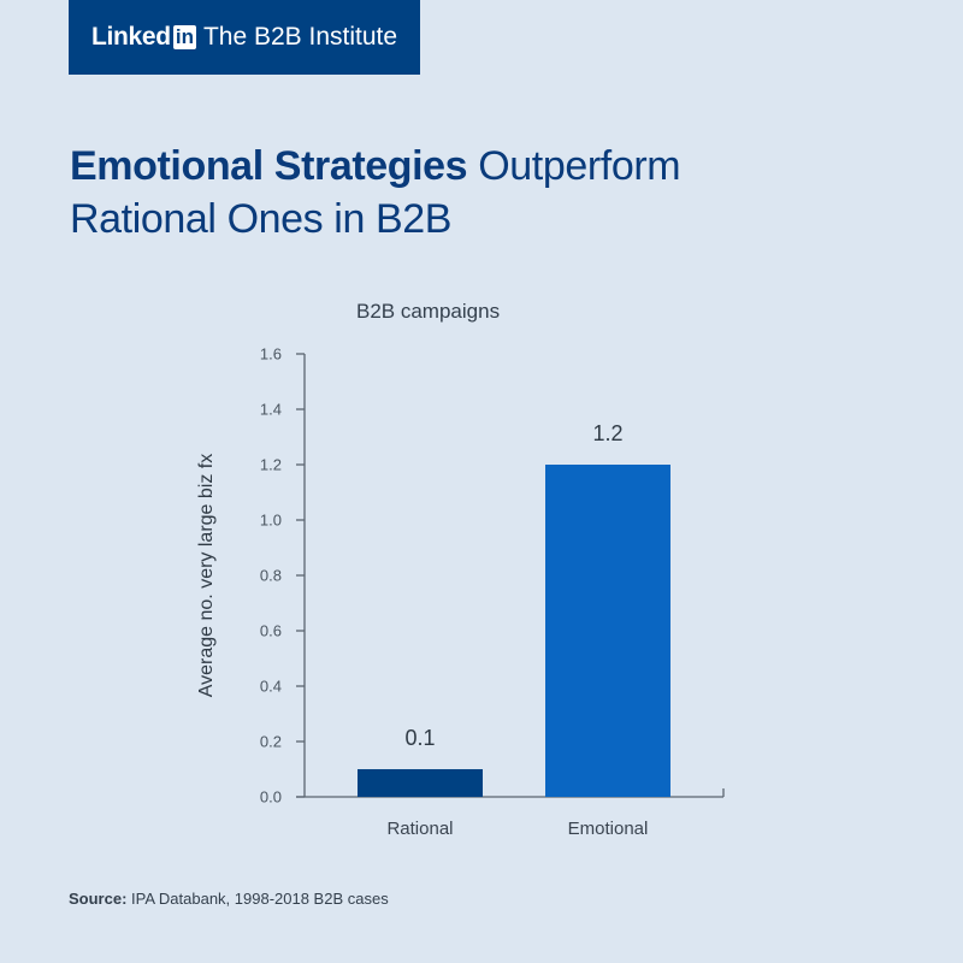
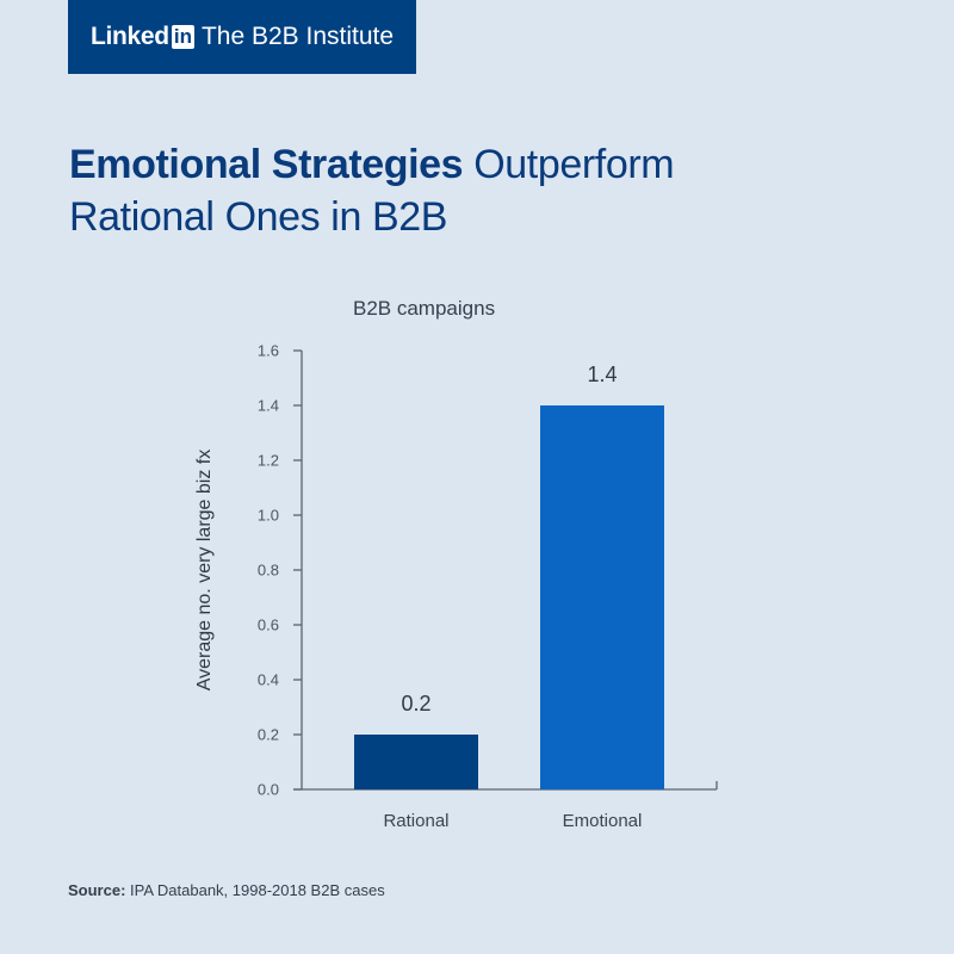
Rational: 0.1 -> 0.2
Emotional: 1.2 -> 1.4
